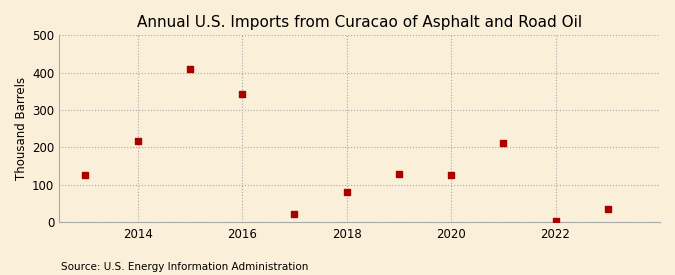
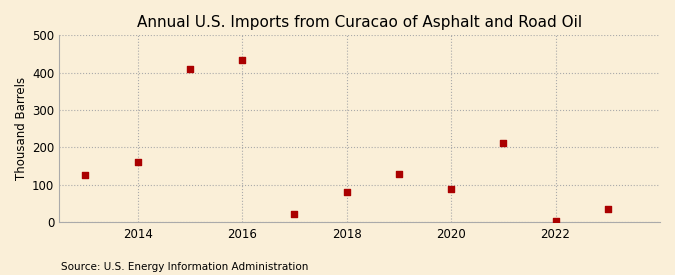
2014: 218 -> 160
2016: 344 -> 435
2020: 127 -> 90
